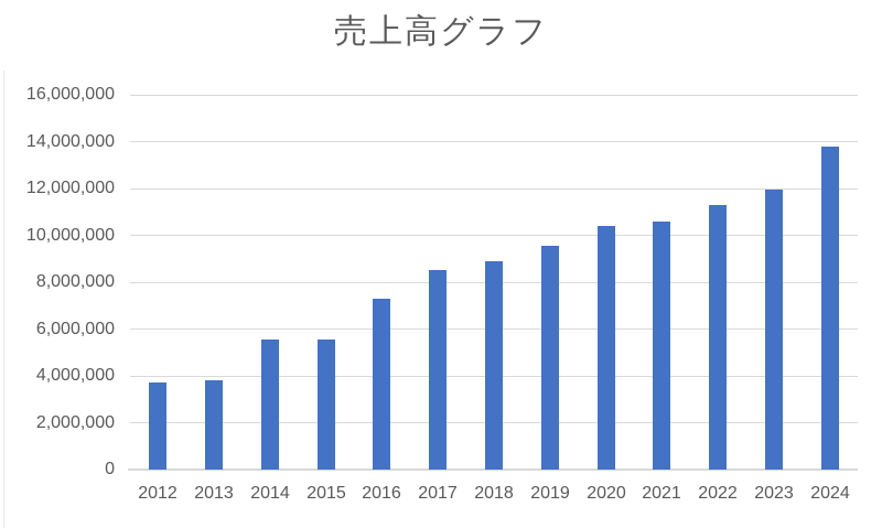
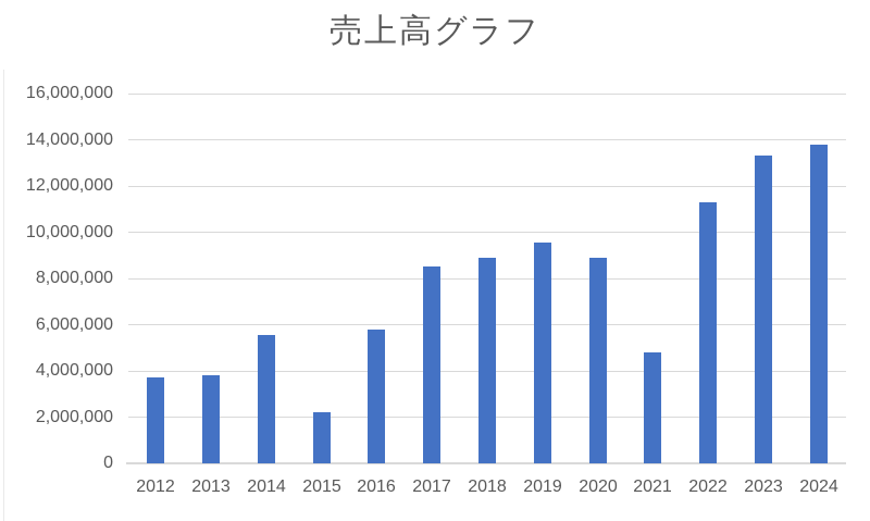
2015: 5600000 -> 2200000
2016: 7300000 -> 5800000
2020: 10400000 -> 8900000
2021: 10600000 -> 4800000
2023: 12000000 -> 13300000
